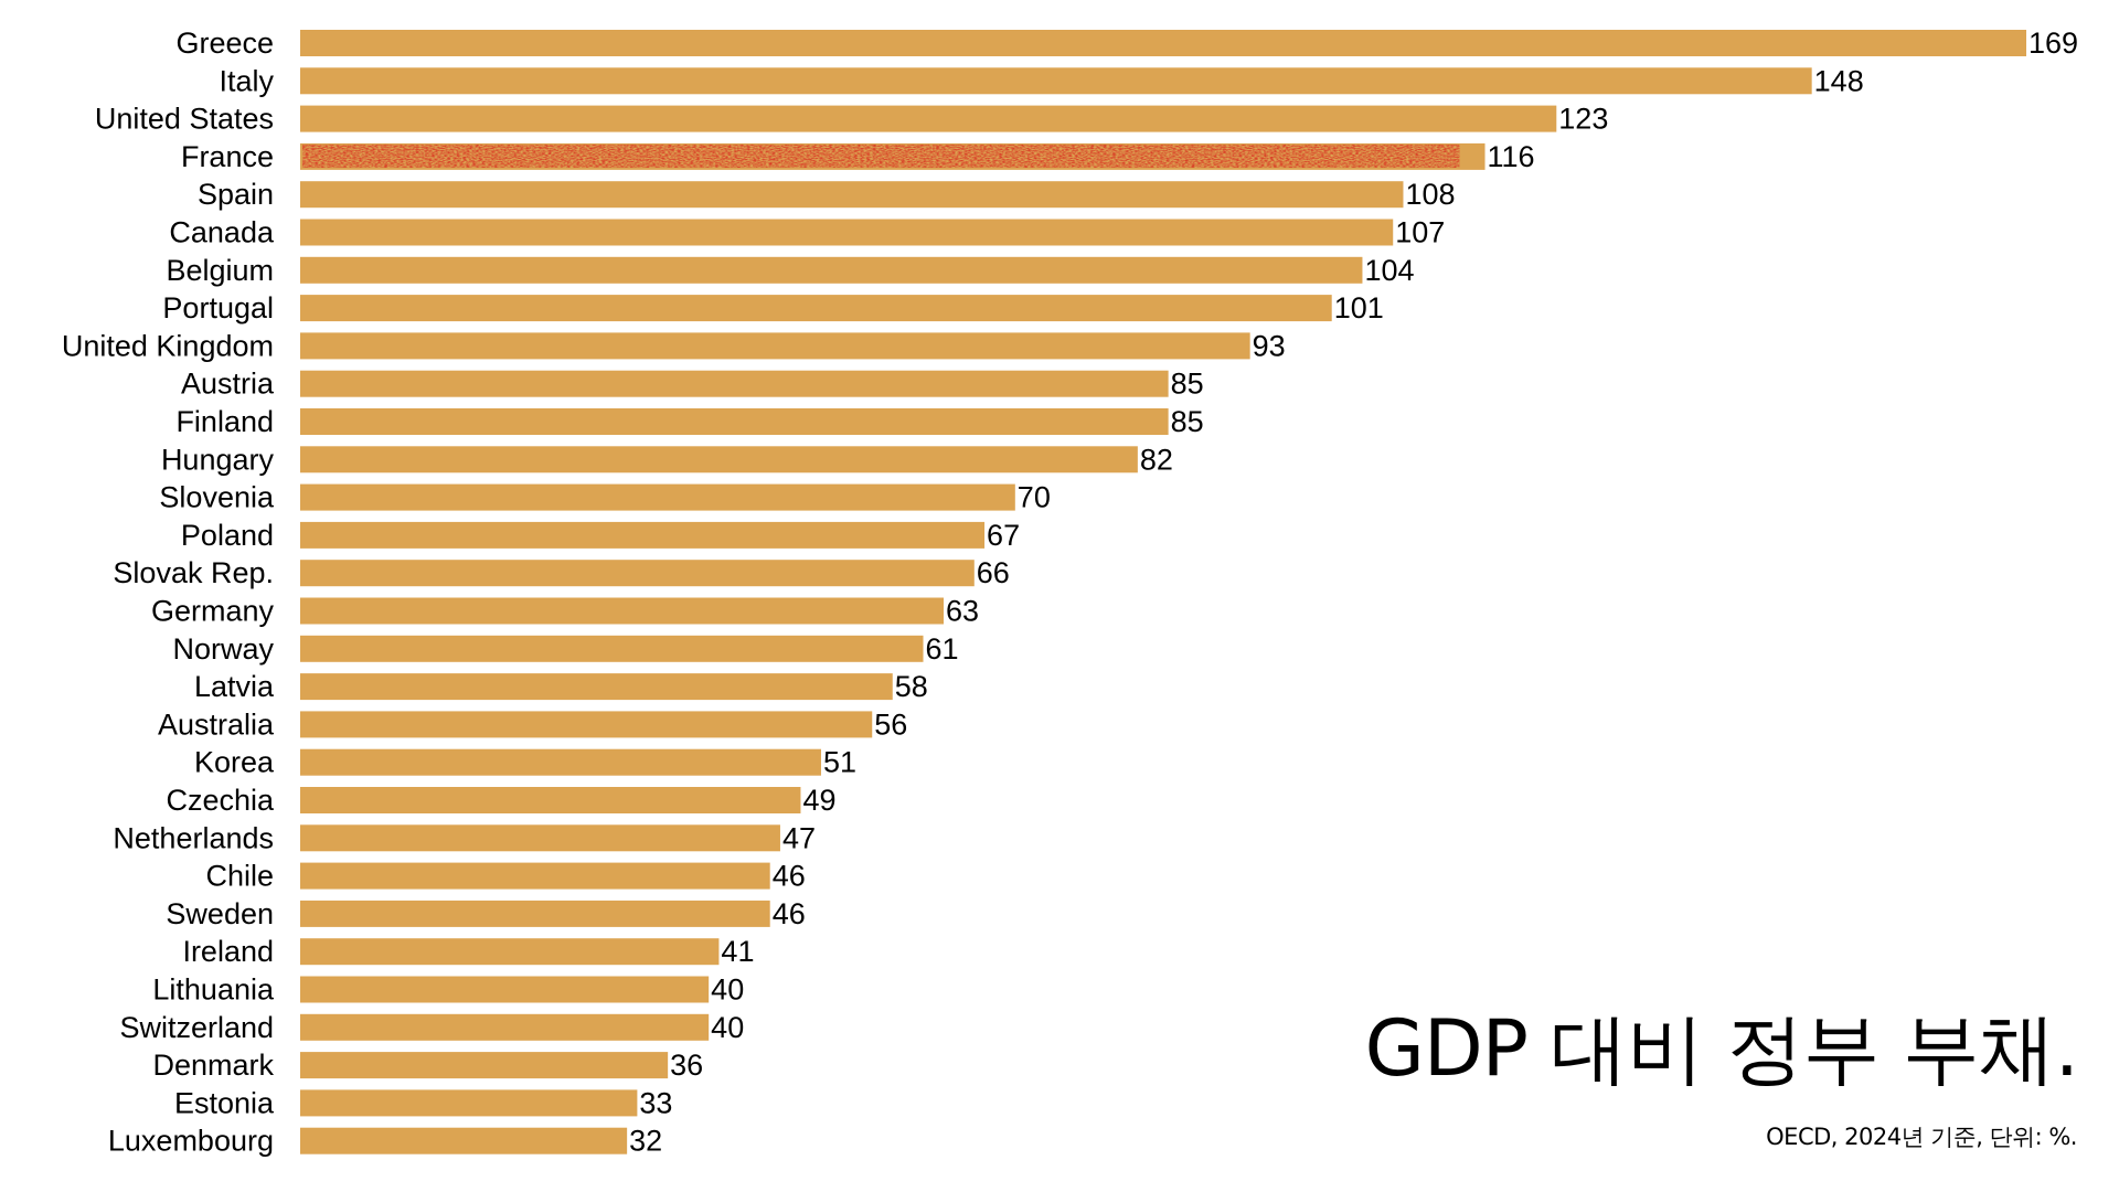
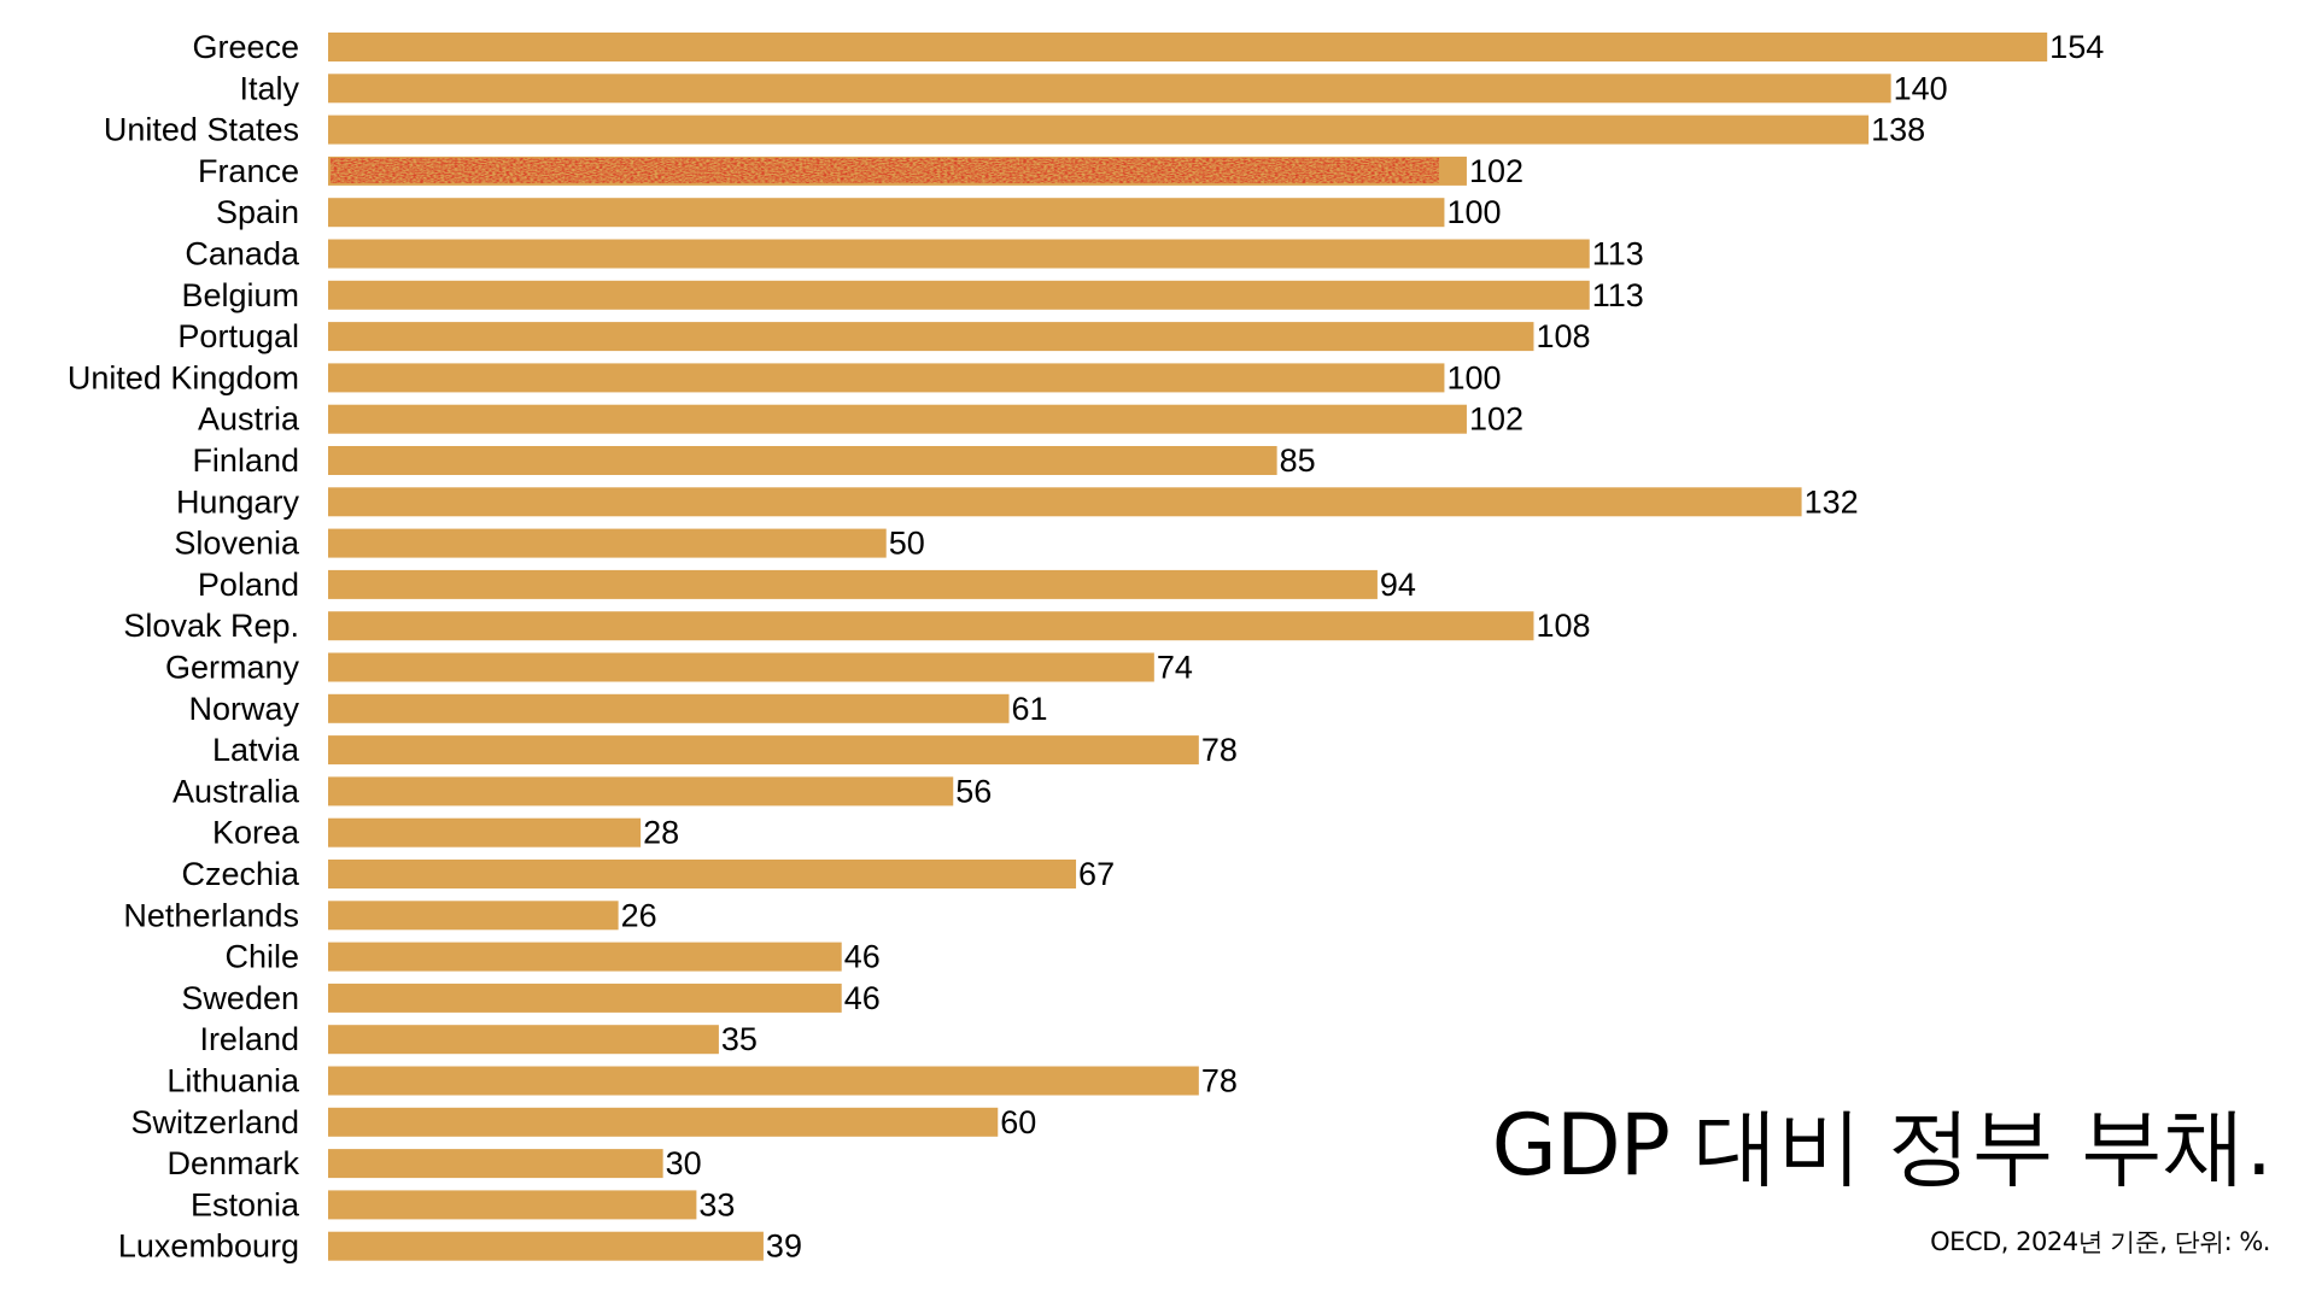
Greece: 169 -> 154
Italy: 148 -> 140
United States: 123 -> 138
France: 116 -> 102
Spain: 108 -> 100
Canada: 107 -> 113
Belgium: 104 -> 113
Portugal: 101 -> 108
United Kingdom: 93 -> 100
Austria: 85 -> 102
Hungary: 82 -> 132
Slovenia: 70 -> 50
Poland: 67 -> 94
Slovak Rep.: 66 -> 108
Germany: 63 -> 74
Latvia: 58 -> 78
Korea: 51 -> 28
Czechia: 49 -> 67
Netherlands: 47 -> 26
Ireland: 41 -> 35
Lithuania: 40 -> 78
Switzerland: 40 -> 60
Denmark: 36 -> 30
Luxembourg: 32 -> 39
